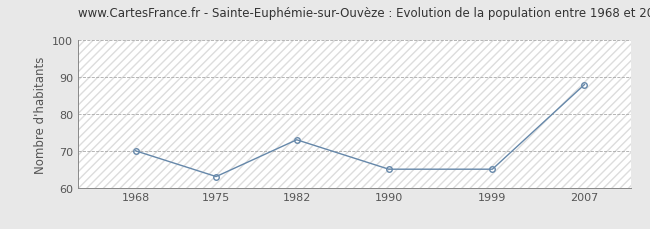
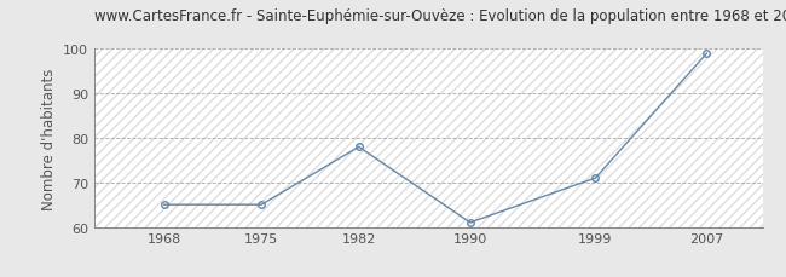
1968: 70 -> 65
1975: 63 -> 65
1982: 73 -> 78
1990: 65 -> 61
1999: 65 -> 71
2007: 88 -> 99
